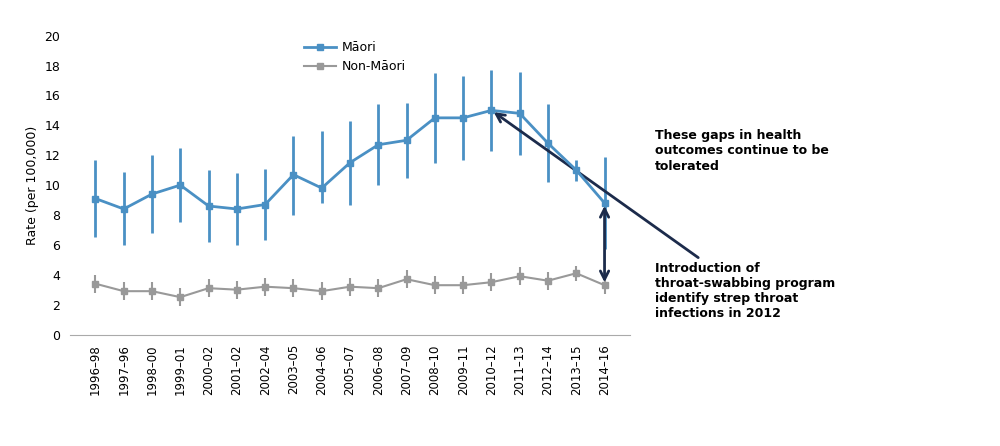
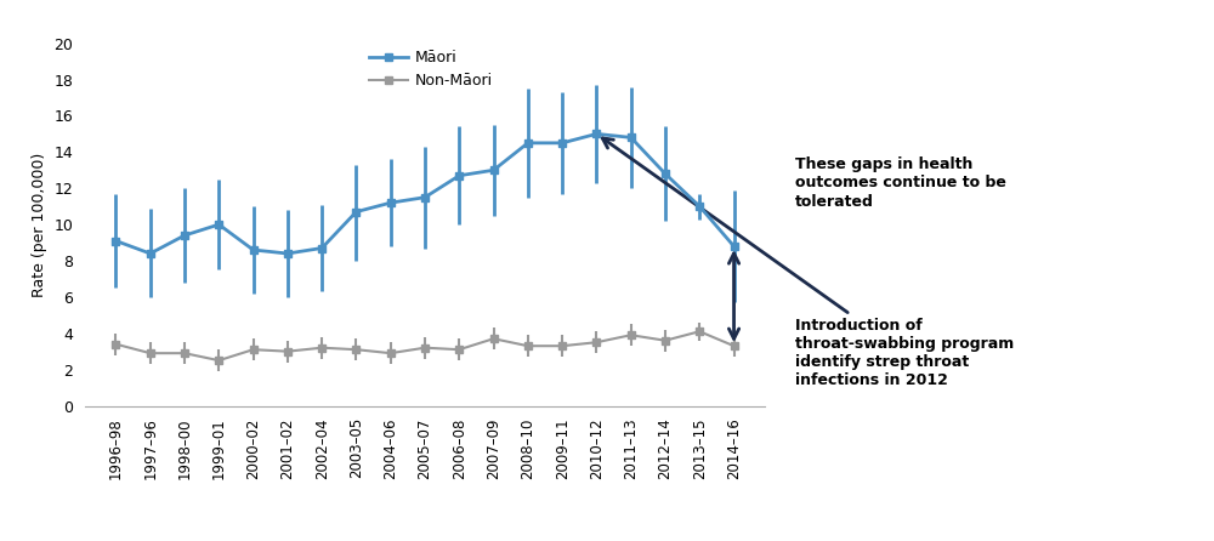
Māori/2004–06: 9.8 -> 11.2
